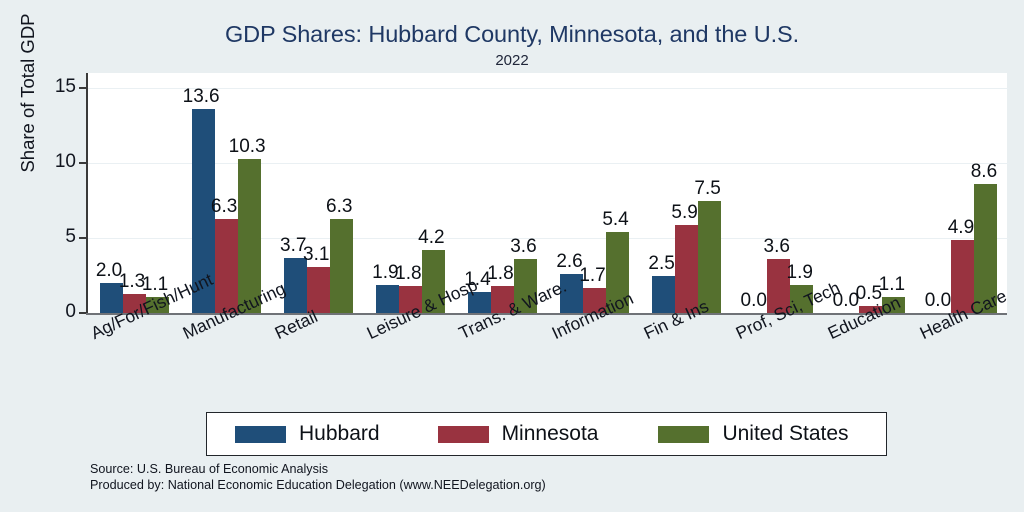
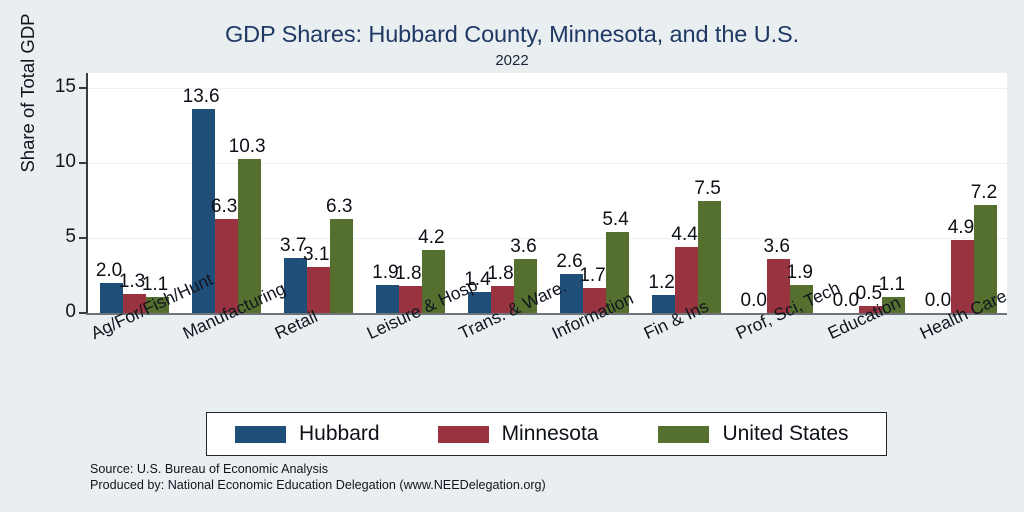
Hubbard/Fin & Ins: 2.5 -> 1.2
Minnesota/Fin & Ins: 5.9 -> 4.4
United States/Health Care: 8.6 -> 7.2
